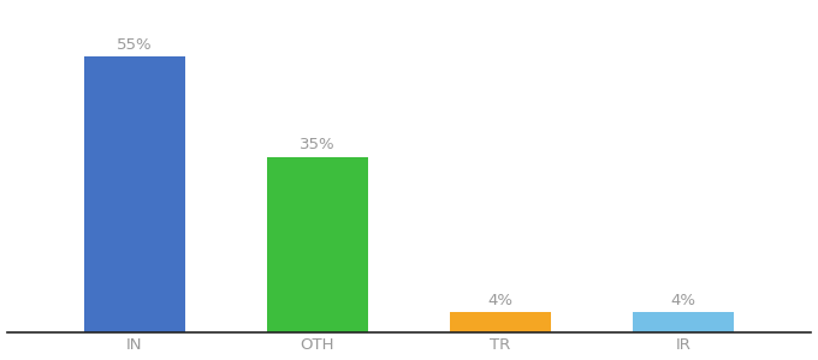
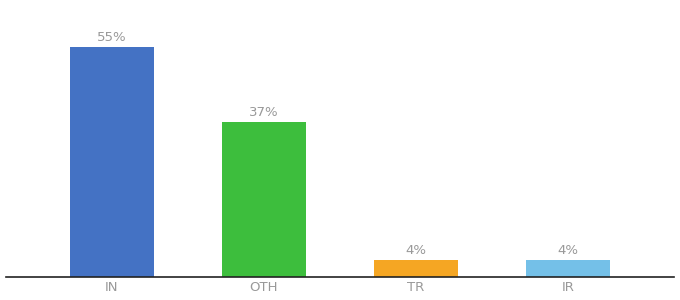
OTH: 35% -> 37%
